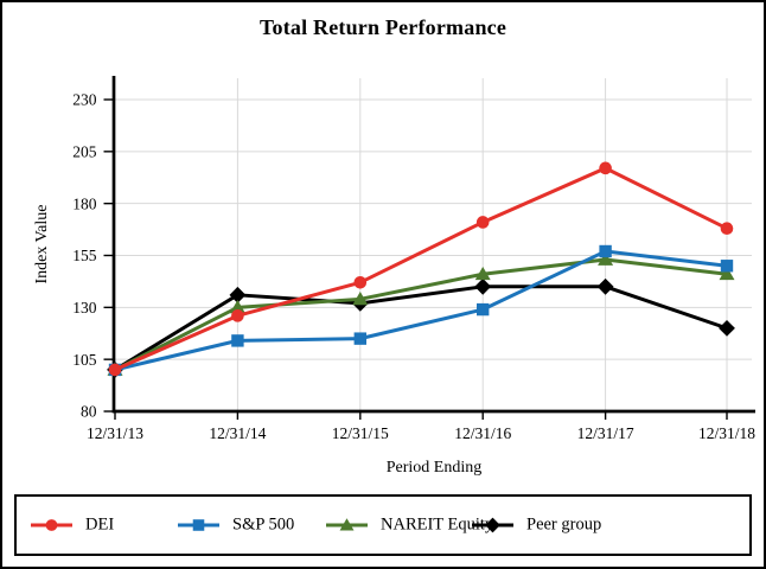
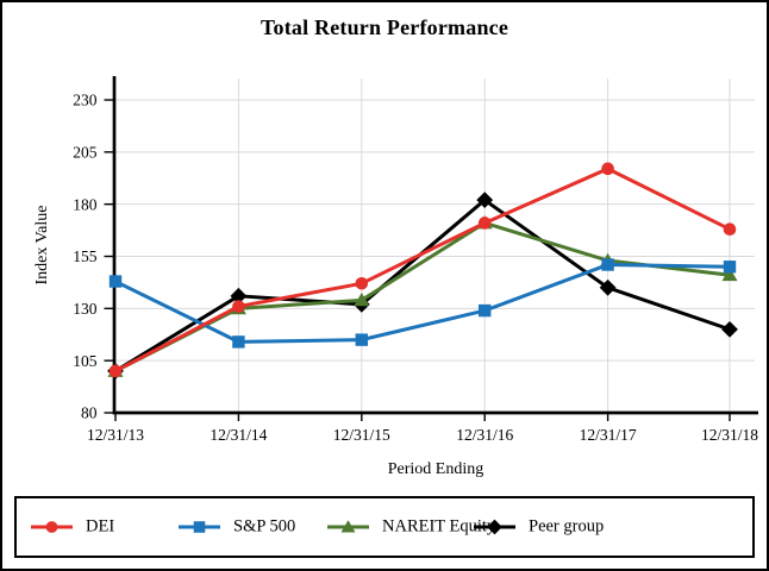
S&P 500/12/31/13: 100 -> 143
DEI/12/31/14: 126 -> 131
NAREIT Equity/12/31/16: 146 -> 171
Peer group/12/31/16: 140 -> 182
S&P 500/12/31/17: 157 -> 151
